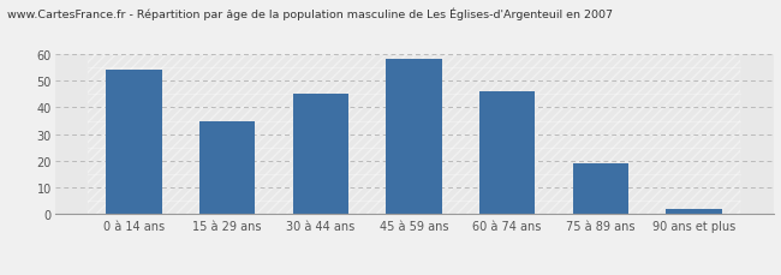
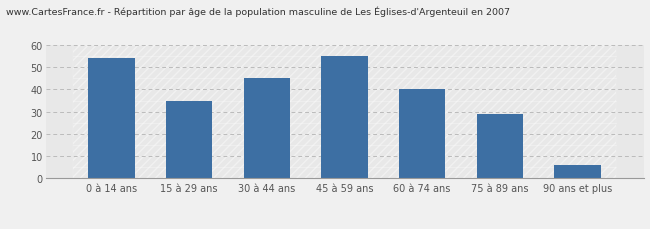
45 à 59 ans: 58 -> 55
60 à 74 ans: 46 -> 40
75 à 89 ans: 19 -> 29
90 ans et plus: 2 -> 6
